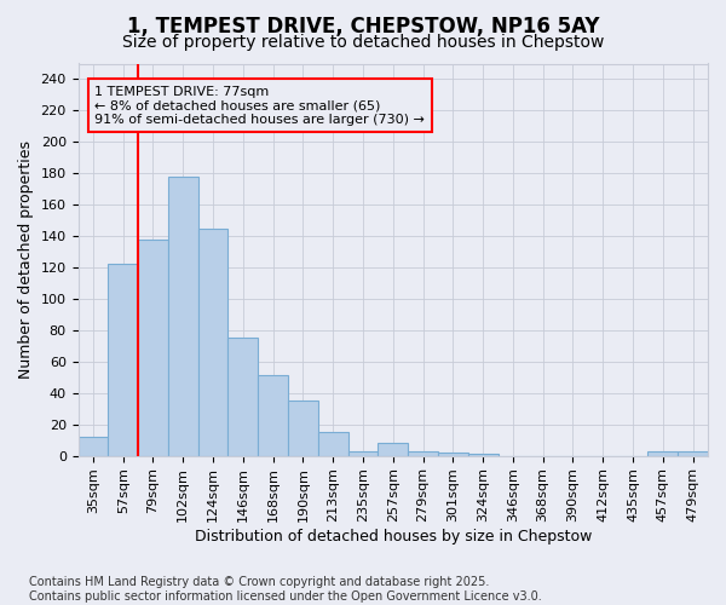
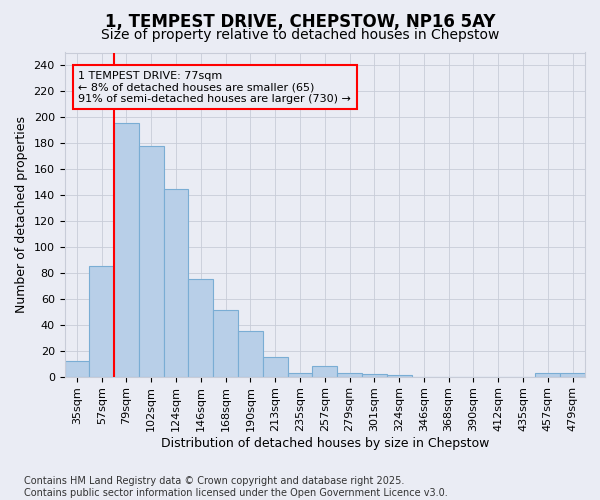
57sqm: 122 -> 85
79sqm: 138 -> 196
